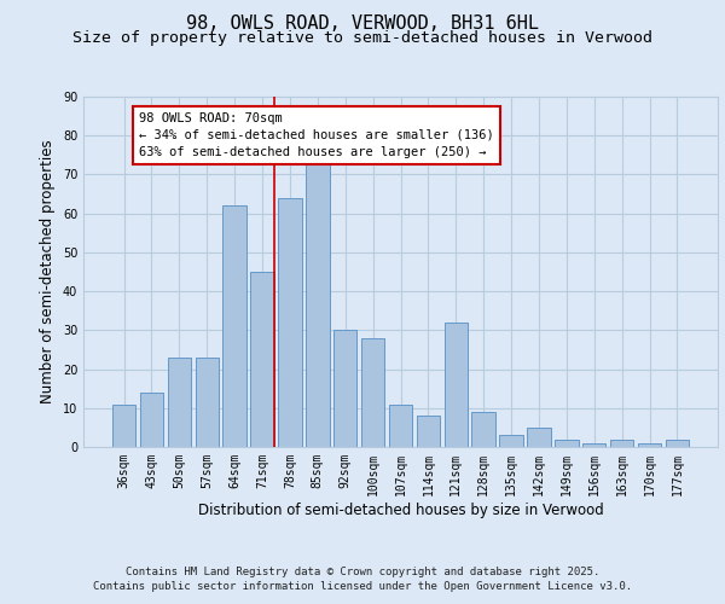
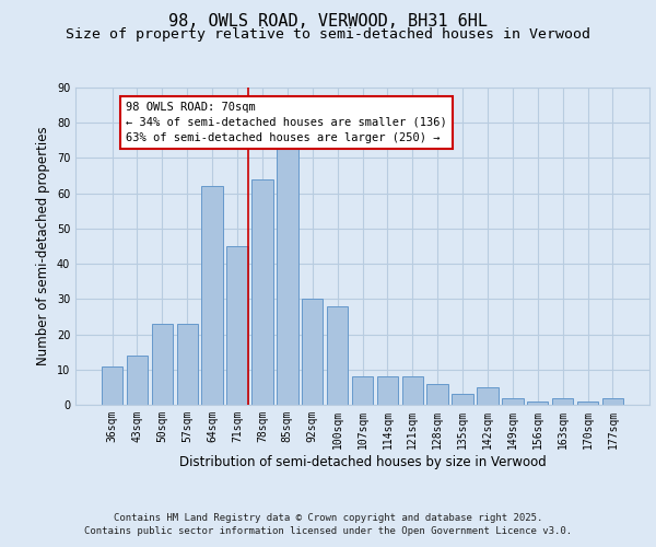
107sqm: 11 -> 8
121sqm: 32 -> 8
128sqm: 9 -> 6
